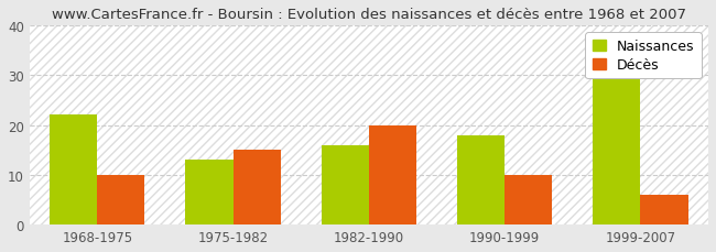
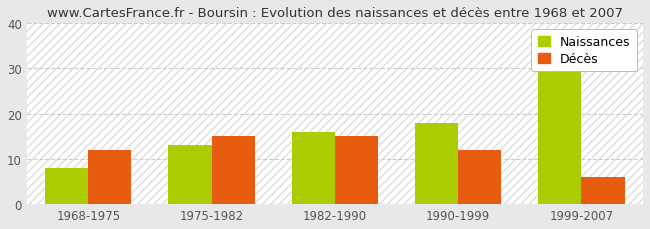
Naissances/1968-1975: 22 -> 8
Décès/1968-1975: 10 -> 12
Décès/1982-1990: 20 -> 15
Décès/1990-1999: 10 -> 12
